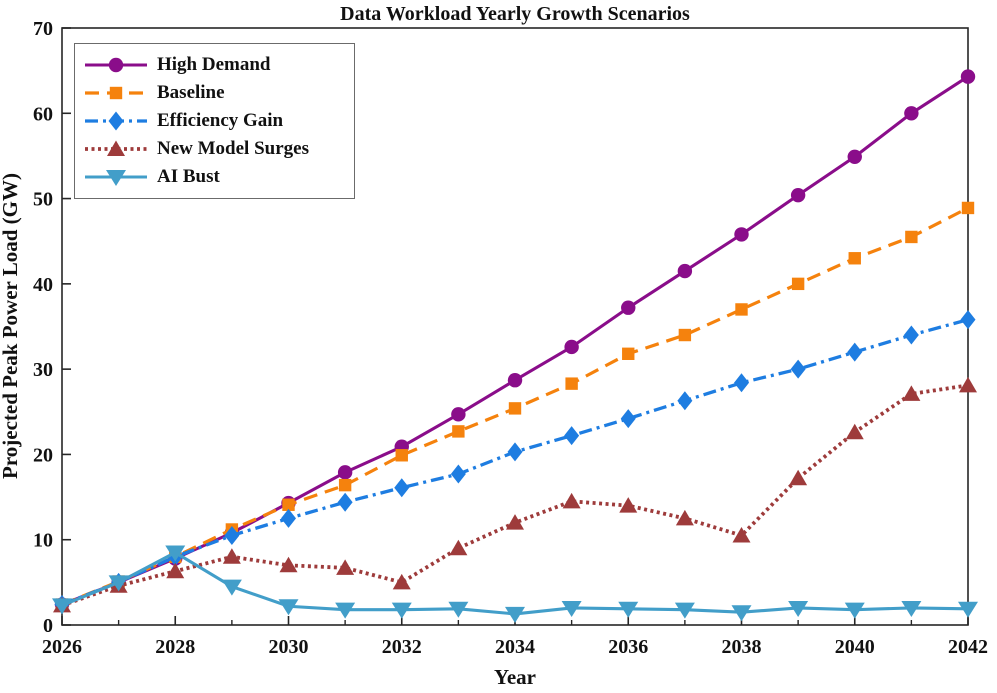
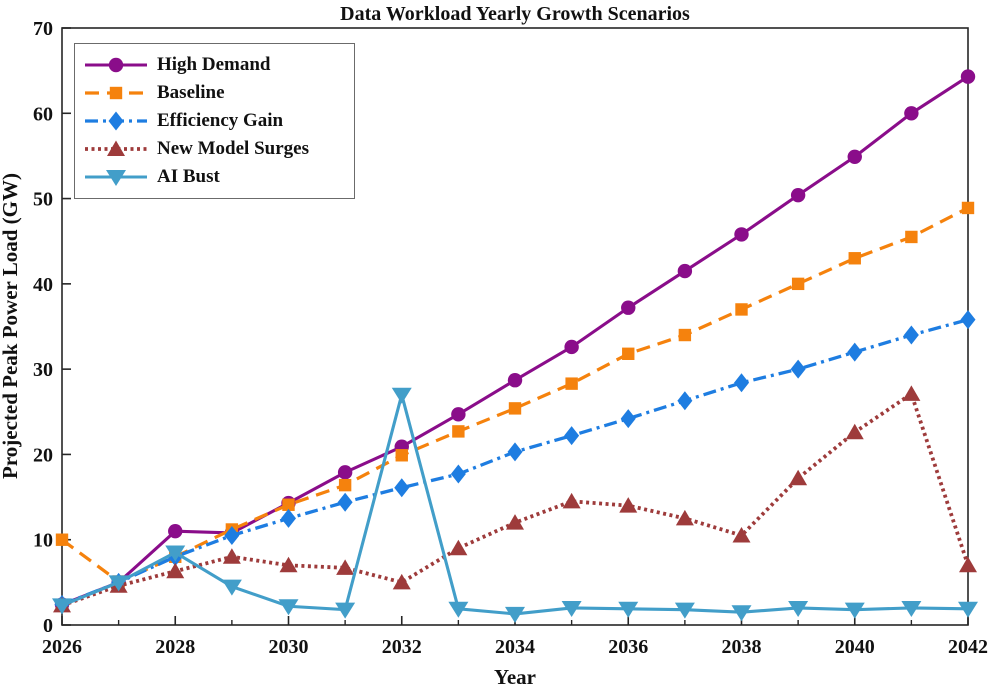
Baseline/2026: 2 -> 10
High Demand/2028: 8 -> 11
AI Bust/2032: 2 -> 27
New Model Surges/2042: 28 -> 7
